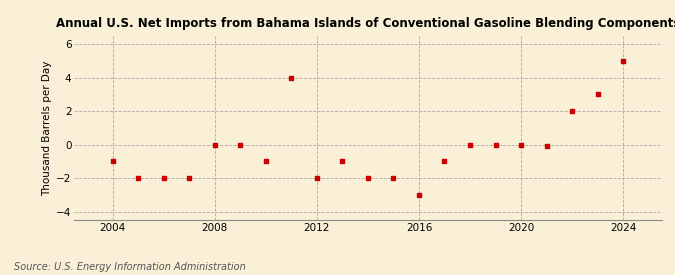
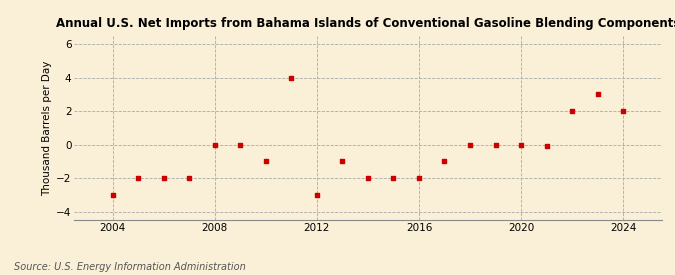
2004: -1.0 -> -3.0
2012: -2.0 -> -3.0
2016: -3.0 -> -2.0
2024: 5.0 -> 2.0
